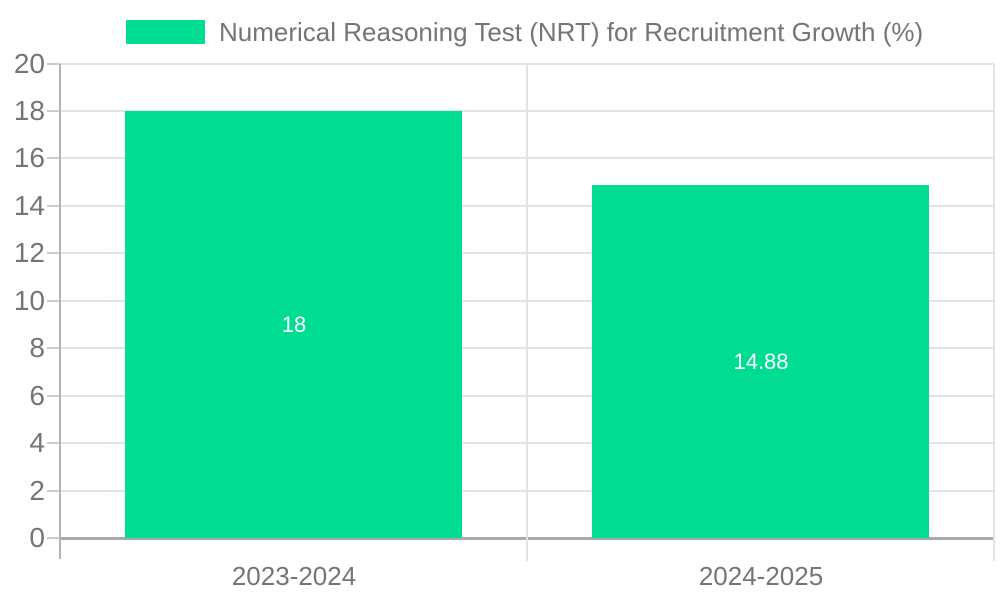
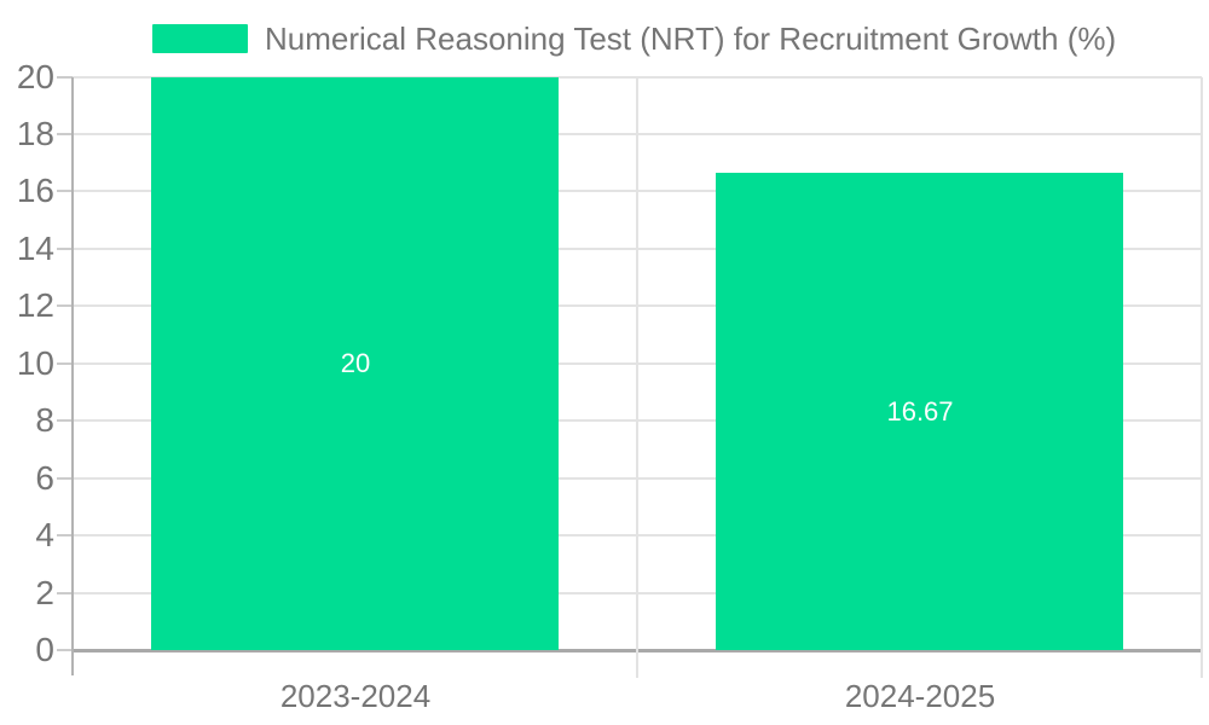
2023-2024: 18 -> 20
2024-2025: 14.88 -> 16.67
